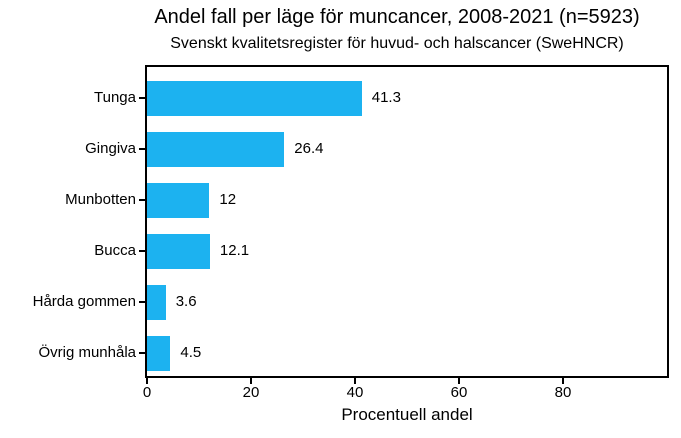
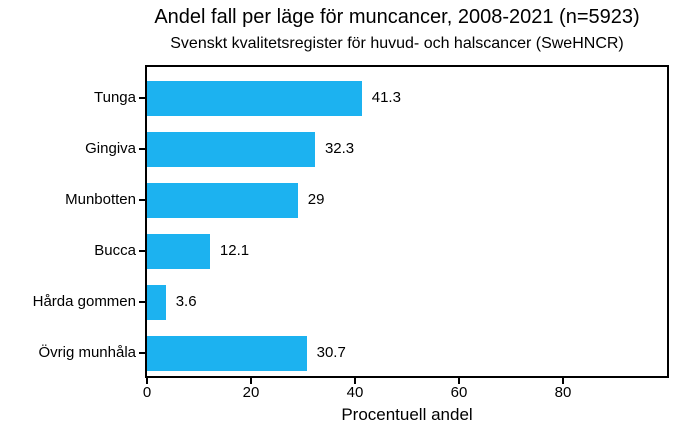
Gingiva: 26.4 -> 32.3
Munbotten: 12 -> 29
Övrig munhåla: 4.5 -> 30.7
